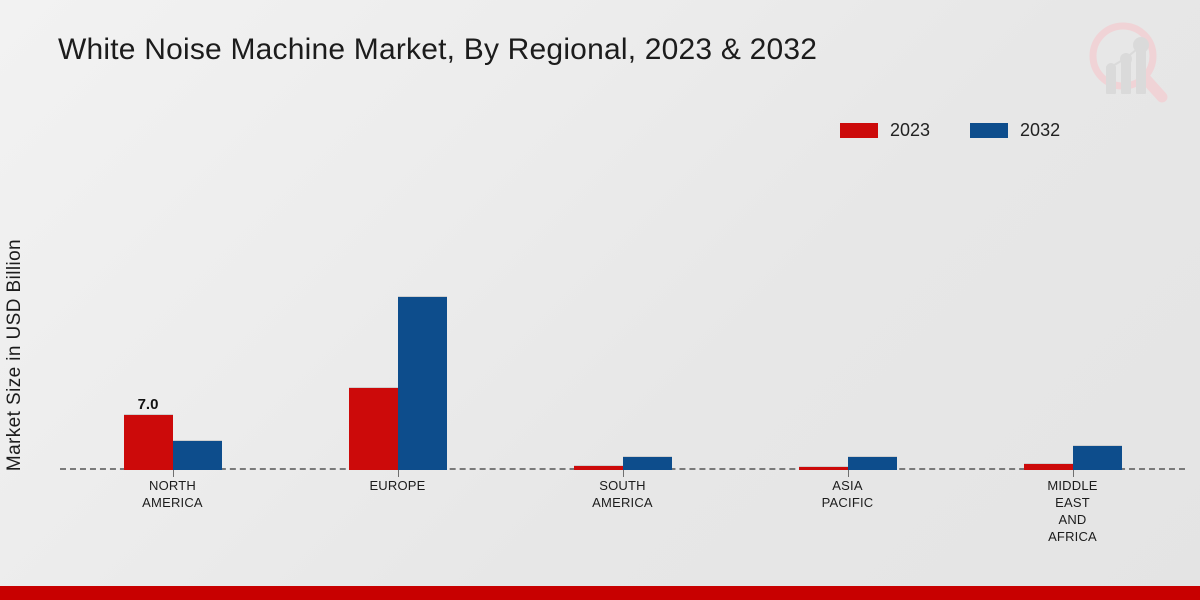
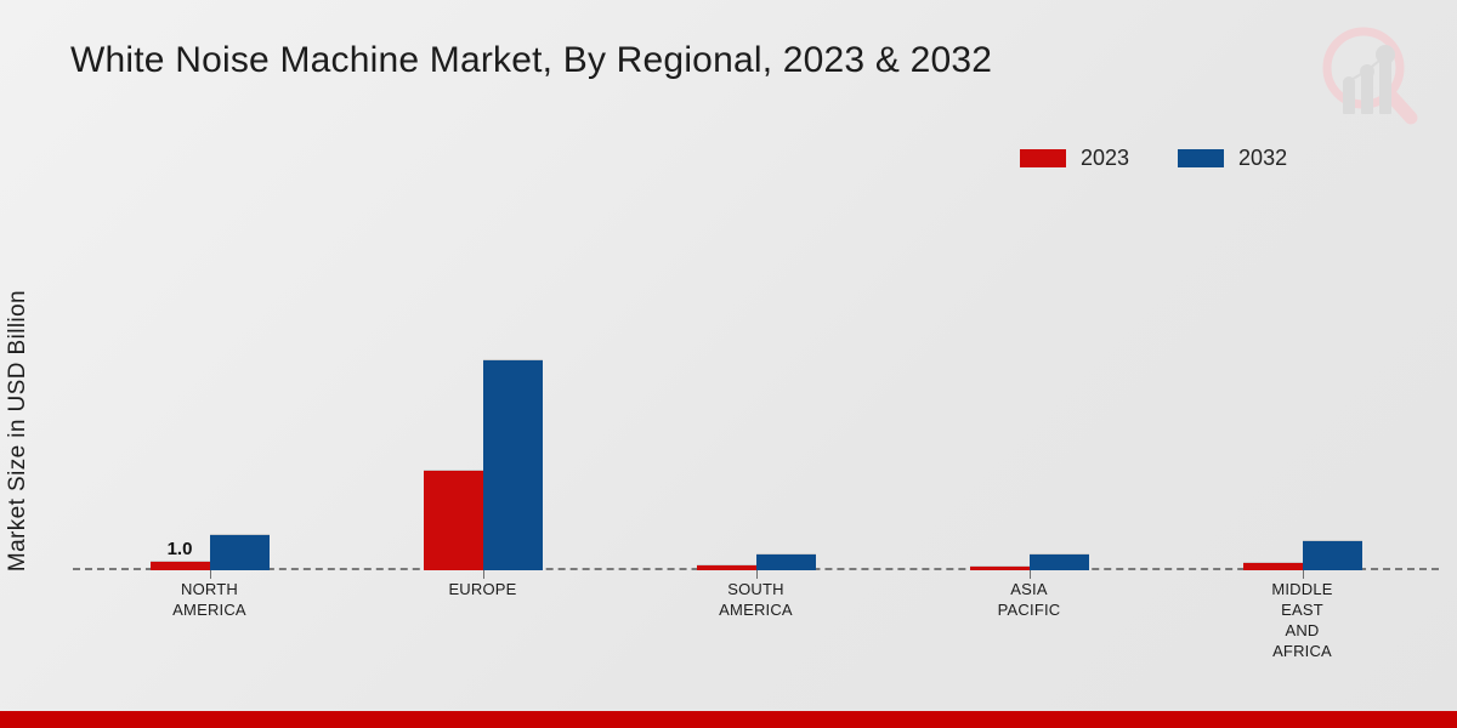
2023/NORTH AMERICA: 7.0 -> 1.0
